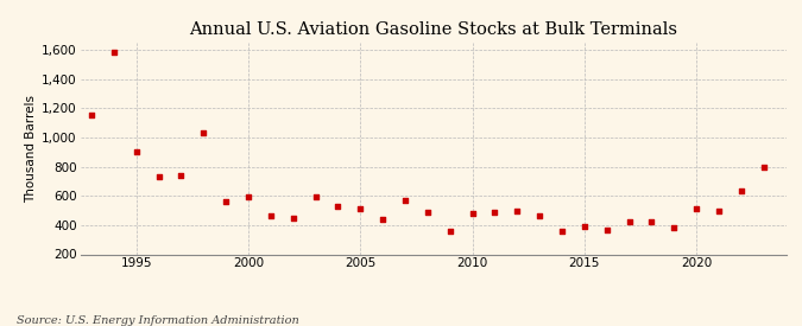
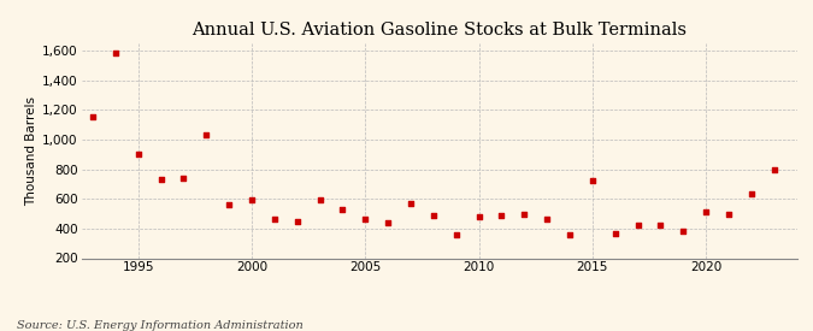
2005: 510 -> 460
2015: 390 -> 720
